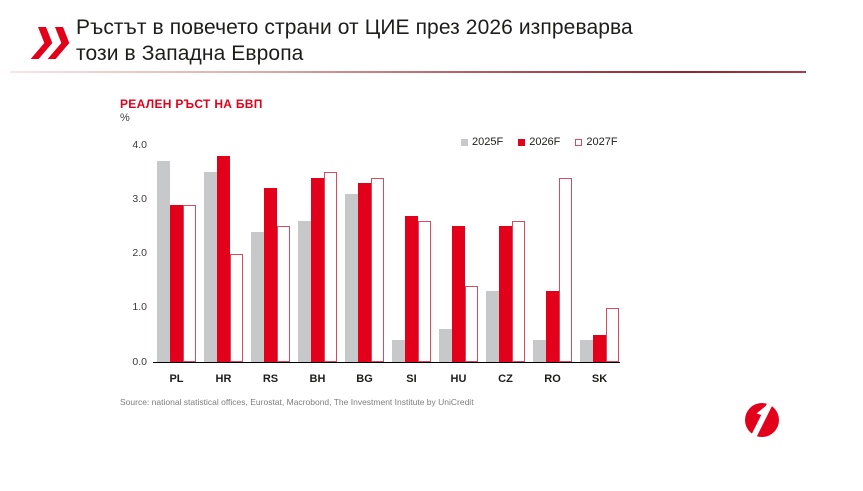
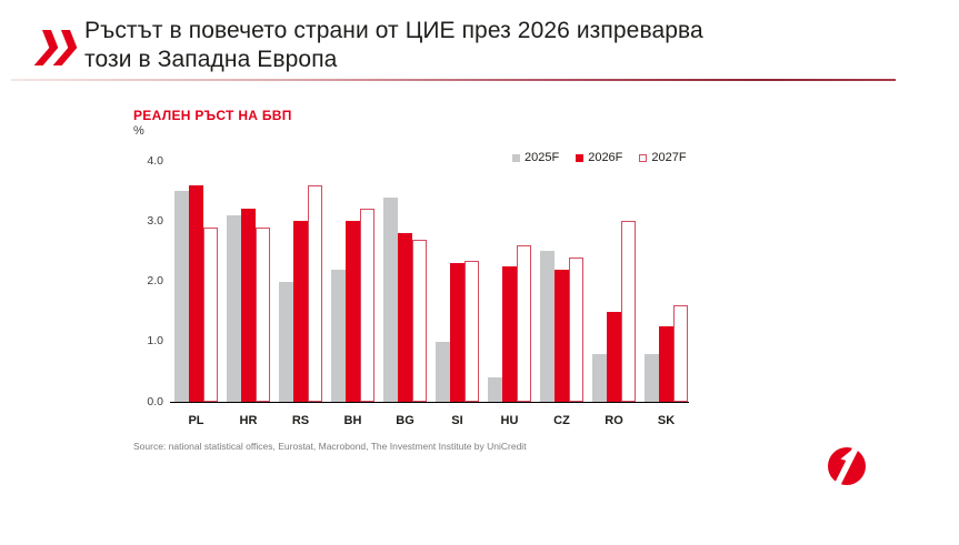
2025F/PL: 3.7 -> 3.5
2026F/PL: 2.9 -> 3.6
2025F/HR: 3.5 -> 3.1
2026F/HR: 3.8 -> 3.2
2027F/HR: 2.0 -> 2.9
2025F/RS: 2.4 -> 2.0
2026F/RS: 3.2 -> 3.0
2027F/RS: 2.5 -> 3.6
2025F/BH: 2.6 -> 2.2
2026F/BH: 3.4 -> 3.0
2027F/BH: 3.5 -> 3.2
2025F/BG: 3.1 -> 3.4
2026F/BG: 3.3 -> 2.8
2027F/BG: 3.4 -> 2.7
2025F/SI: 0.4 -> 1.0
2026F/SI: 2.7 -> 2.3
2027F/SI: 2.6 -> 2.4
2025F/HU: 0.6 -> 0.4
2026F/HU: 2.5 -> 2.2
2027F/HU: 1.4 -> 2.6
2025F/CZ: 1.3 -> 2.5
2026F/CZ: 2.5 -> 2.2
2027F/CZ: 2.6 -> 2.4
2025F/RO: 0.4 -> 0.8
2026F/RO: 1.3 -> 1.5
2027F/RO: 3.4 -> 3.0
2025F/SK: 0.4 -> 0.8
2026F/SK: 0.5 -> 1.2
2027F/SK: 1.0 -> 1.6
